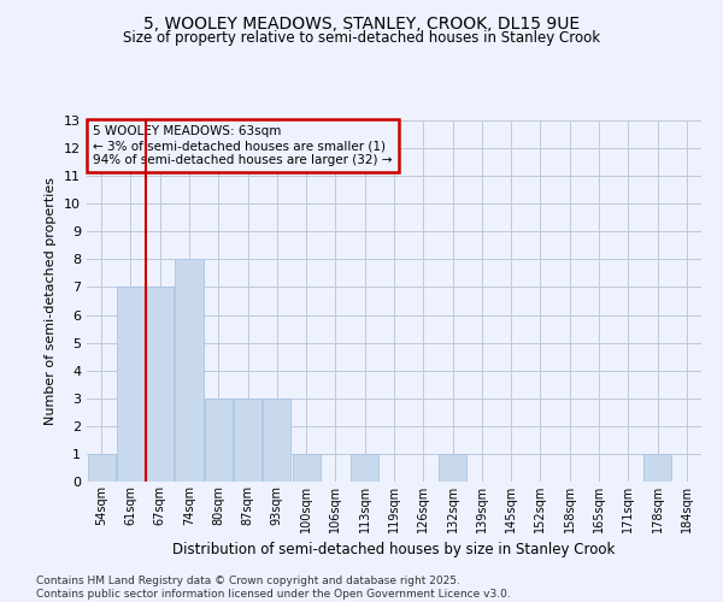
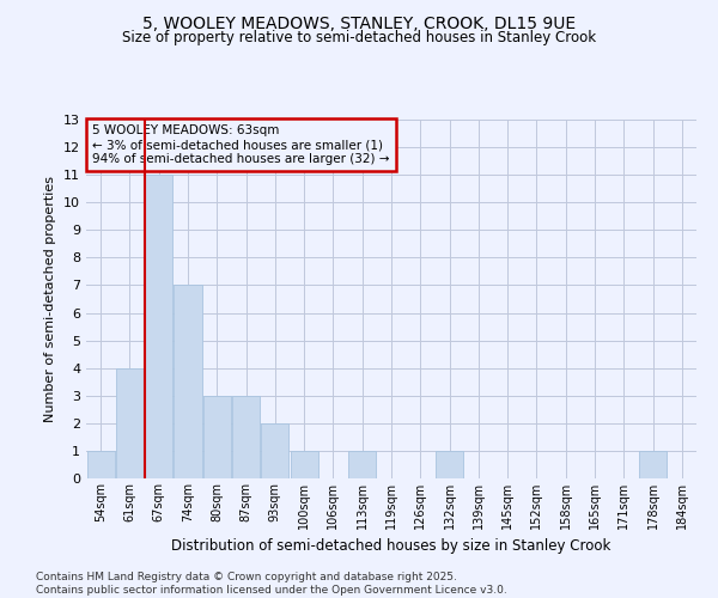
61sqm: 7 -> 4
67sqm: 7 -> 11
74sqm: 8 -> 7
93sqm: 3 -> 2
